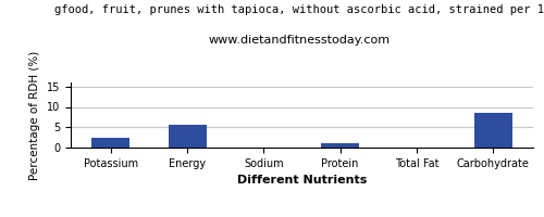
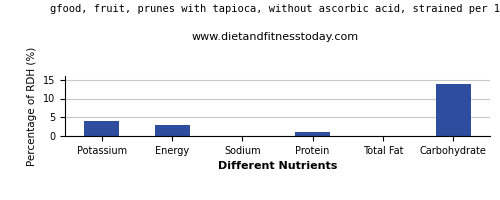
Potassium: 2.5 -> 4.0
Energy: 5.5 -> 3.0
Carbohydrate: 8.5 -> 14.0
